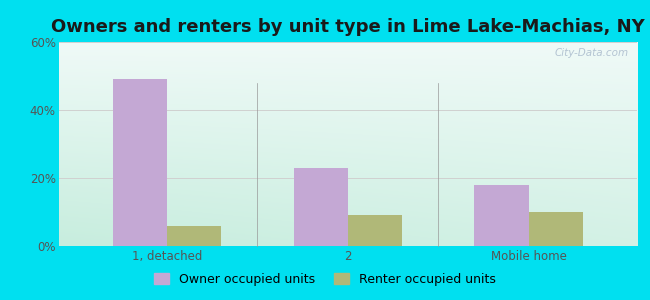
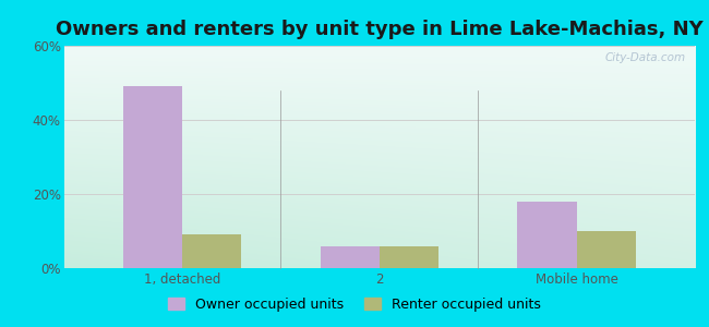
Renter occupied units/1, detached: 6% -> 9%
Owner occupied units/2: 23% -> 6%
Renter occupied units/2: 9% -> 6%
